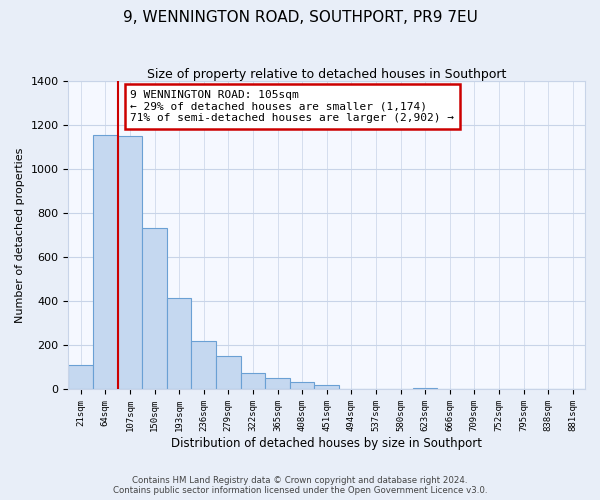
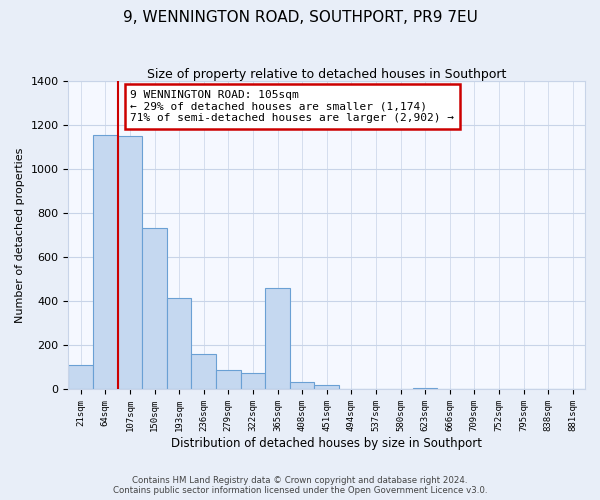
236sqm: 220 -> 160
279sqm: 150 -> 90
365sqm: 50 -> 460
